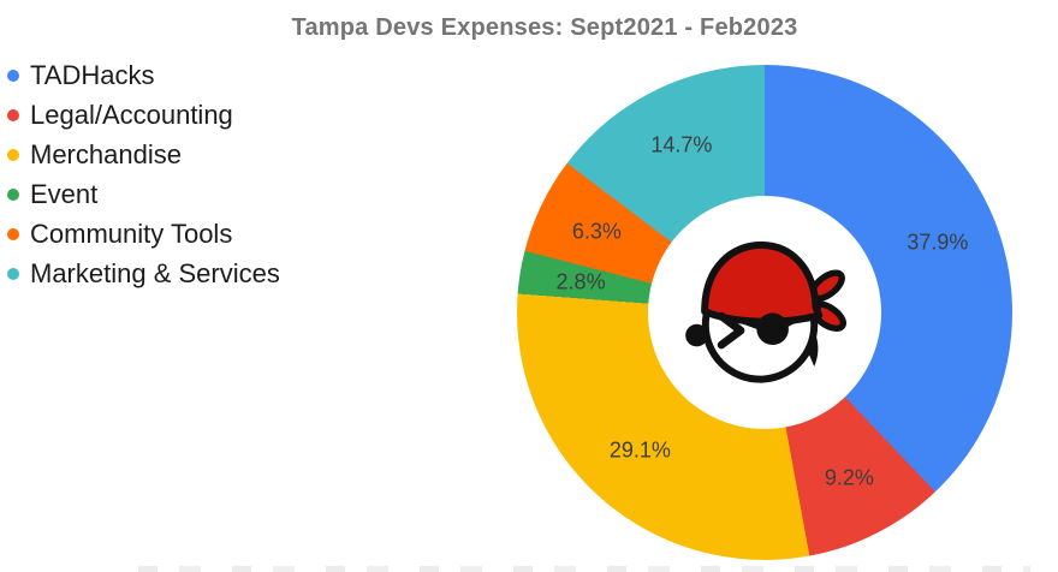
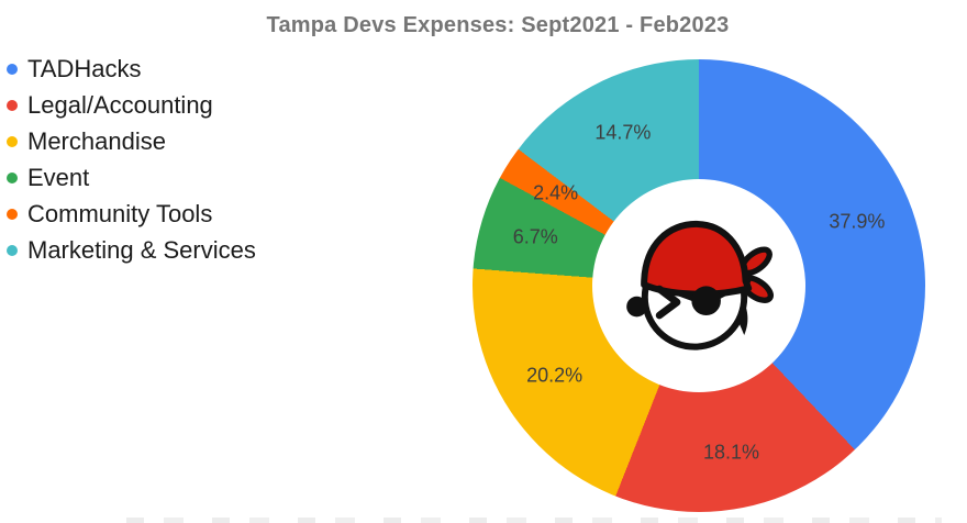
Legal/Accounting: 9.2% -> 18.1%
Merchandise: 29.1% -> 20.2%
Event: 2.8% -> 6.7%
Community Tools: 6.3% -> 2.4%
